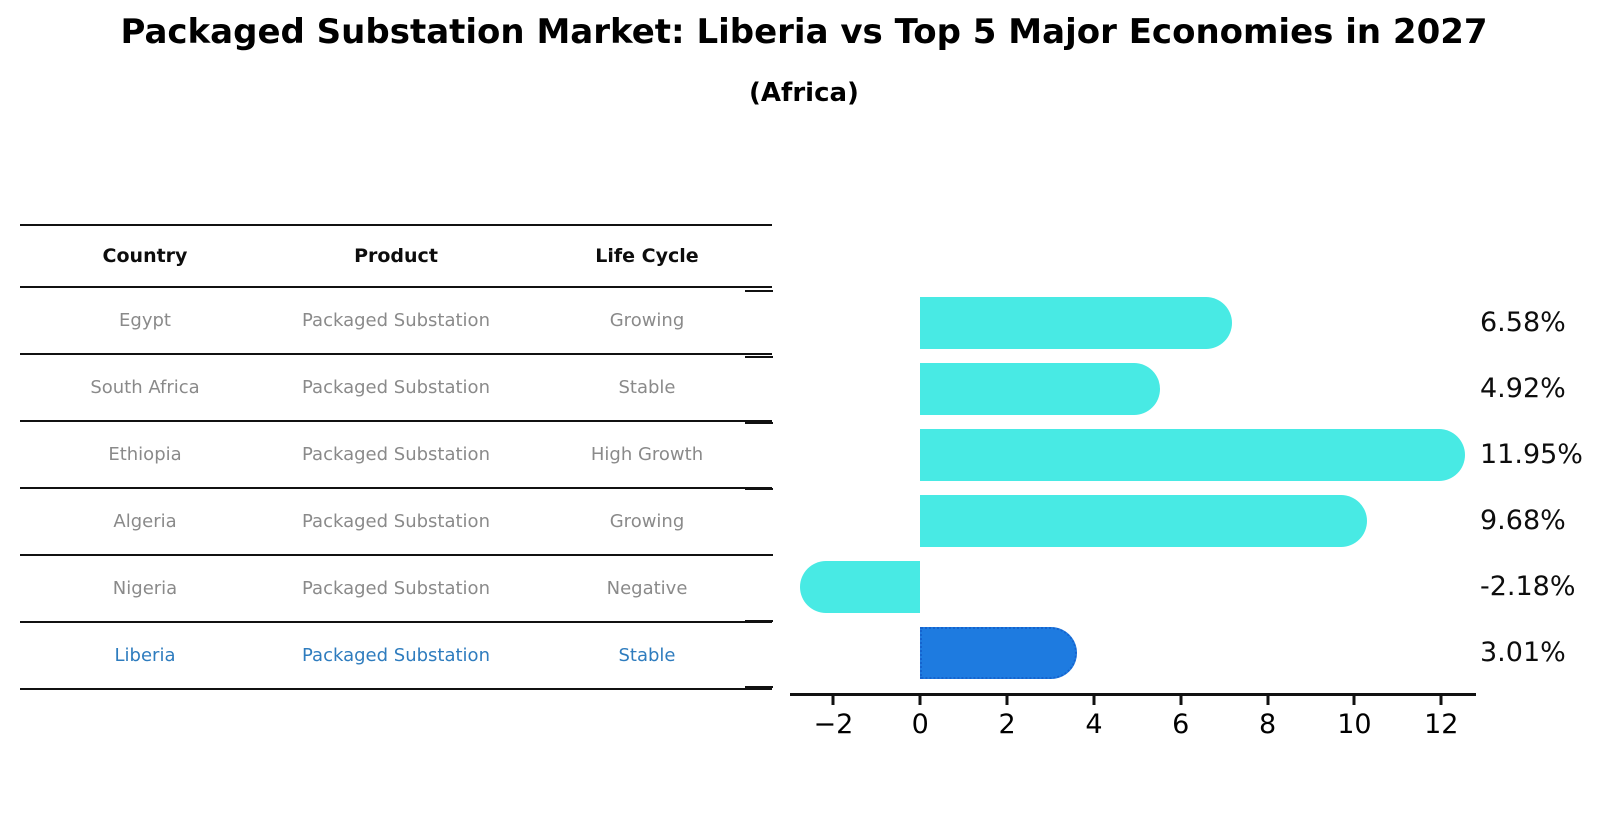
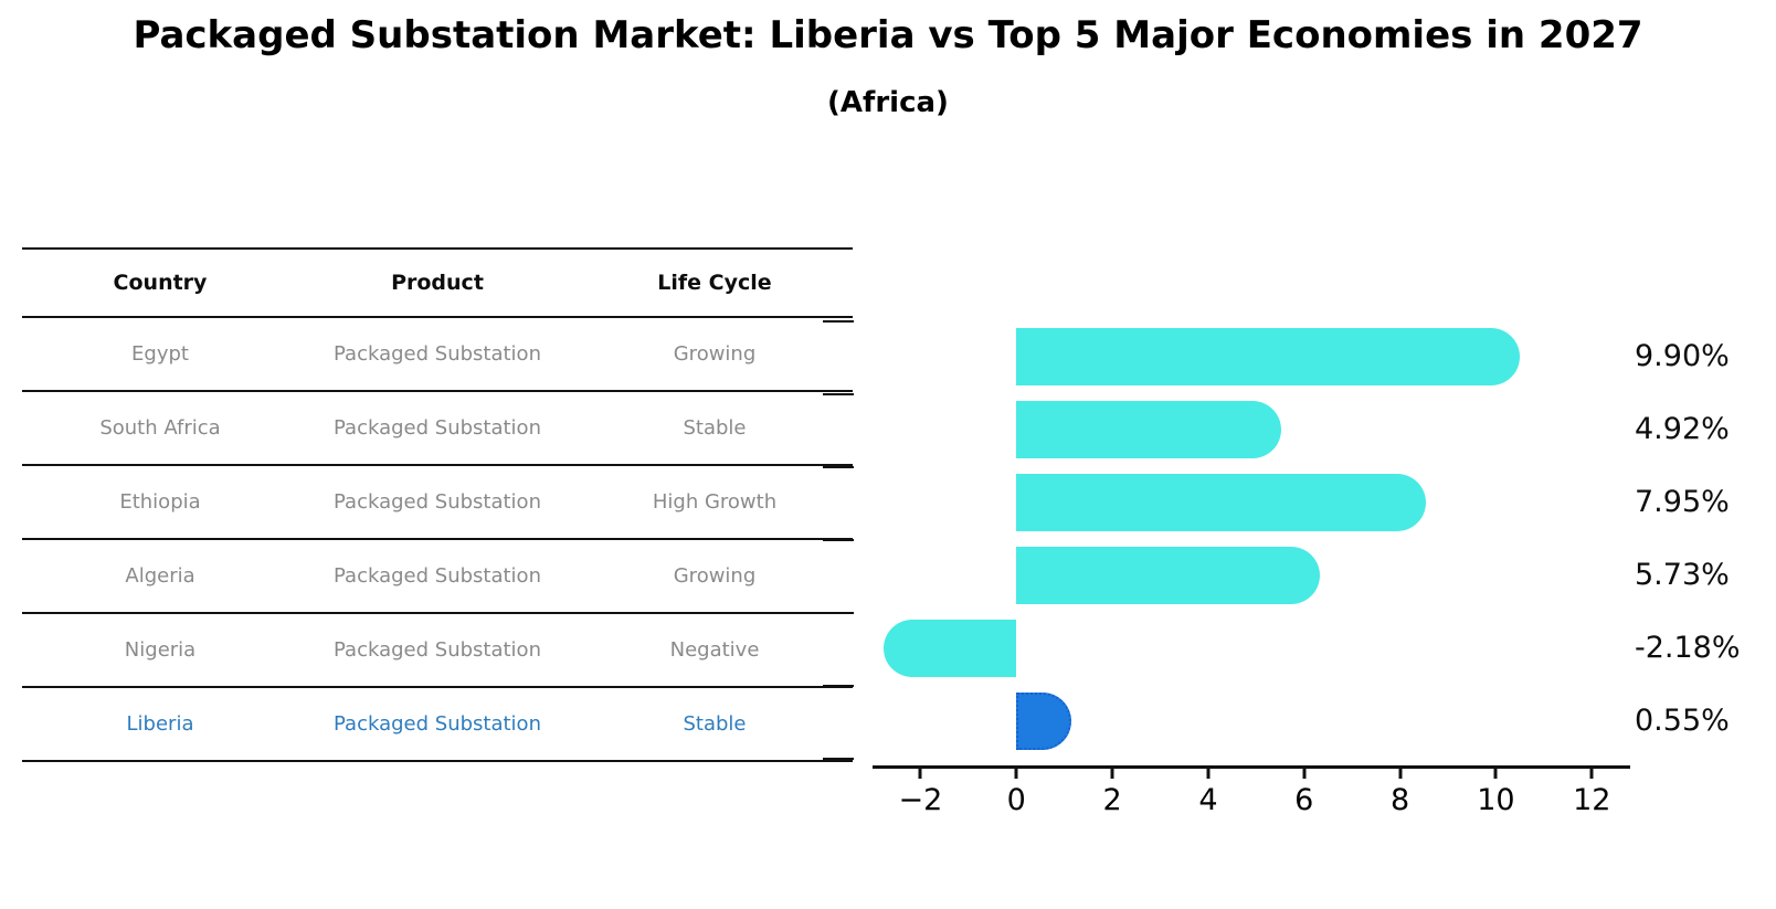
Egypt: 6.58% -> 9.90%
Ethiopia: 11.95% -> 7.95%
Algeria: 9.68% -> 5.73%
Liberia: 3.01% -> 0.55%
